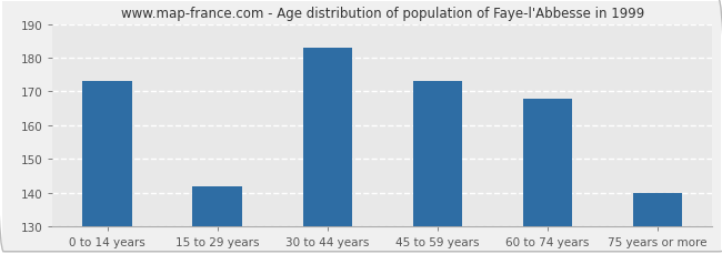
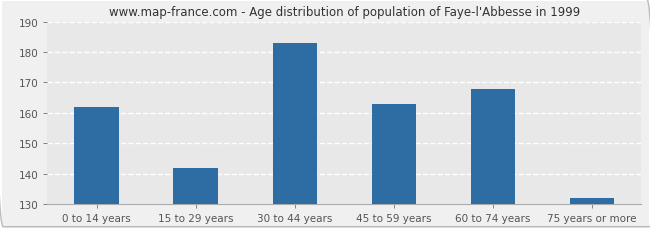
0 to 14 years: 173 -> 162
45 to 59 years: 173 -> 163
75 years or more: 140 -> 132
